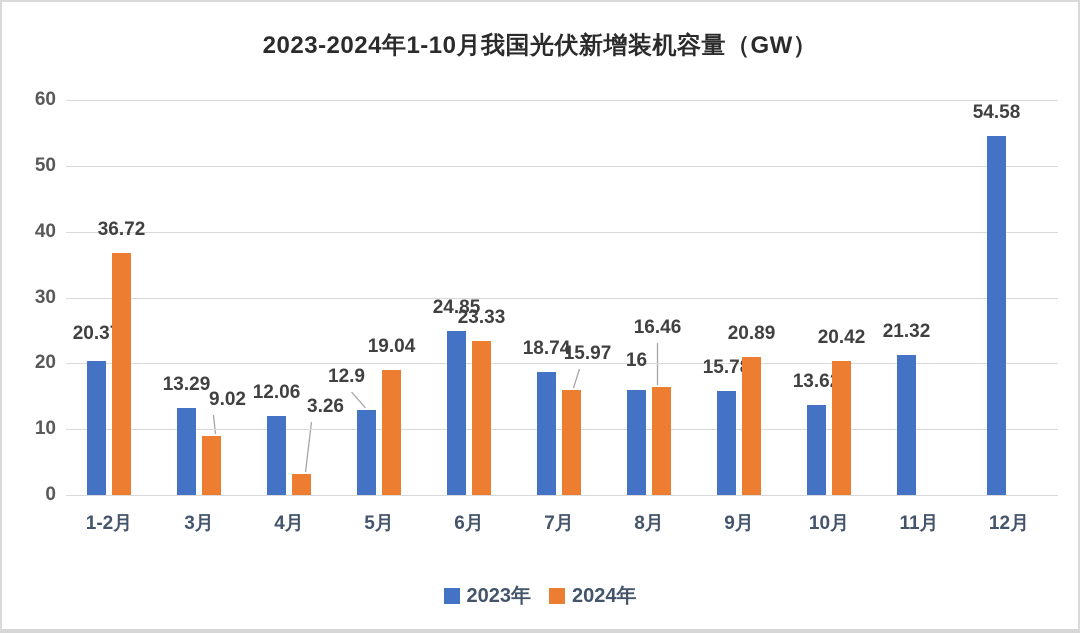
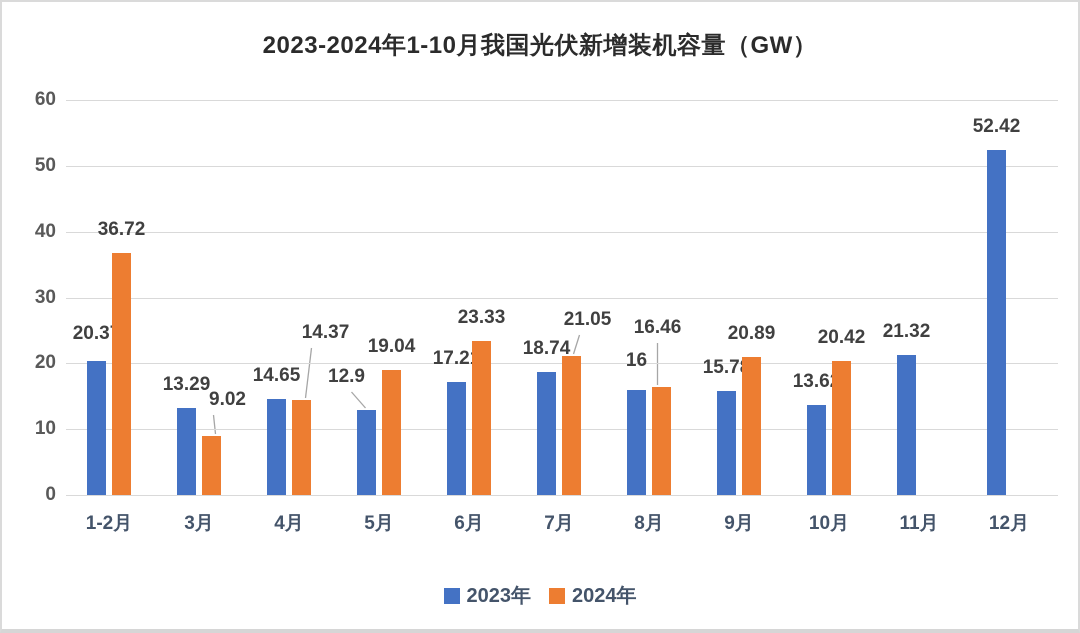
2023年/4月: 12.06 -> 14.65
2024年/4月: 3.26 -> 14.37
2023年/6月: 24.85 -> 17.21
2024年/7月: 15.97 -> 21.05
2023年/12月: 54.58 -> 52.42
